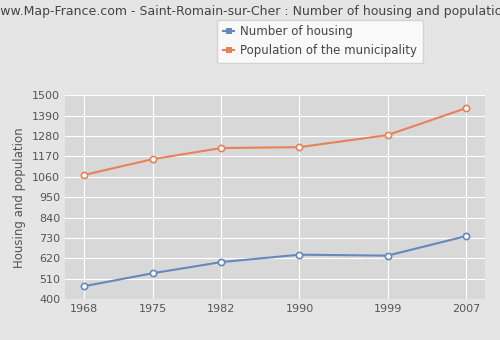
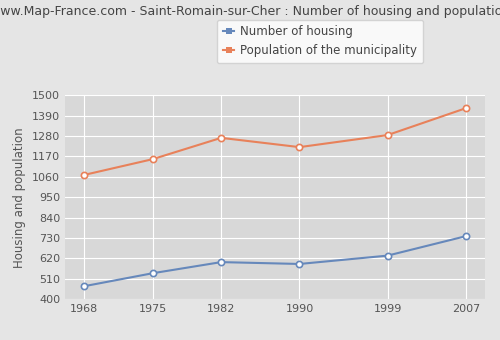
Population of the municipality/1982: 1220 -> 1270
Number of housing/1990: 640 -> 590
